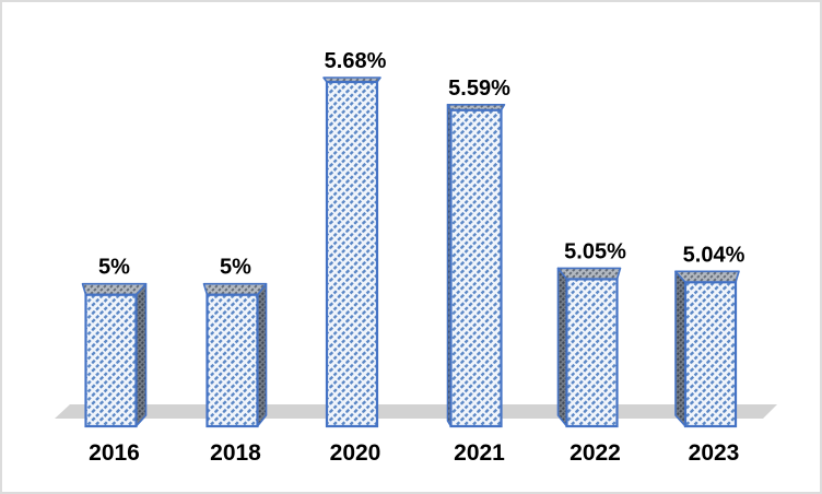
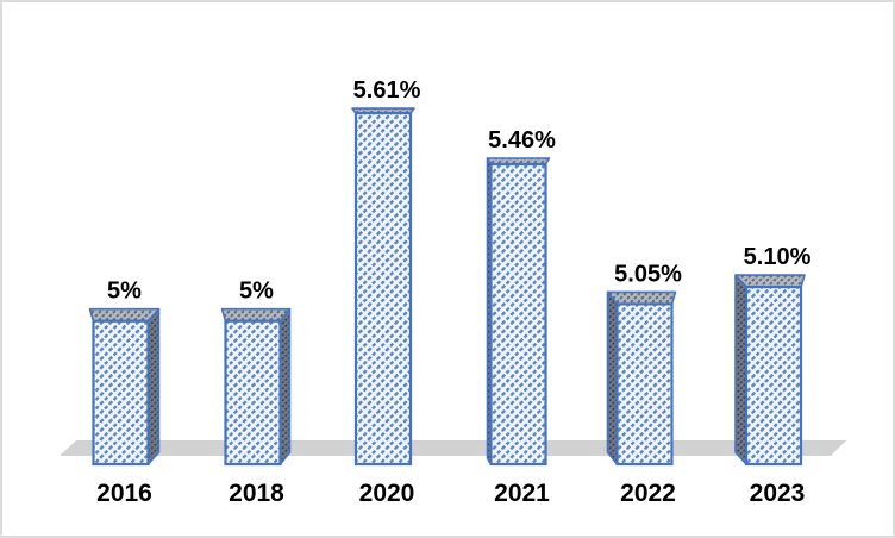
2020: 5.68% -> 5.61%
2021: 5.59% -> 5.46%
2023: 5.04% -> 5.10%
